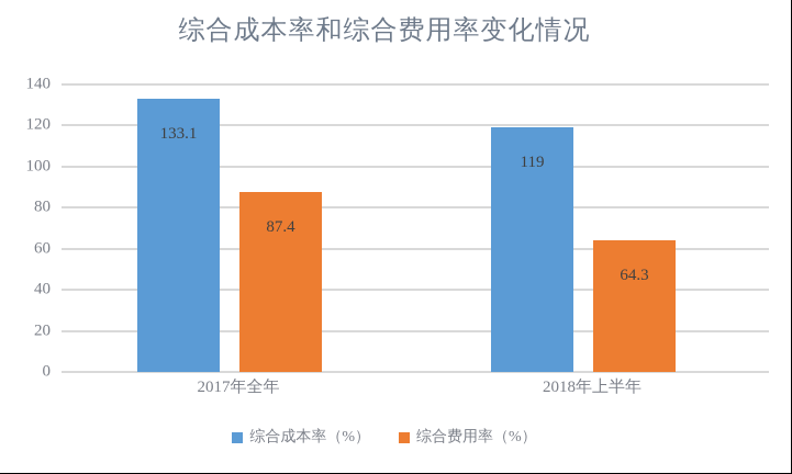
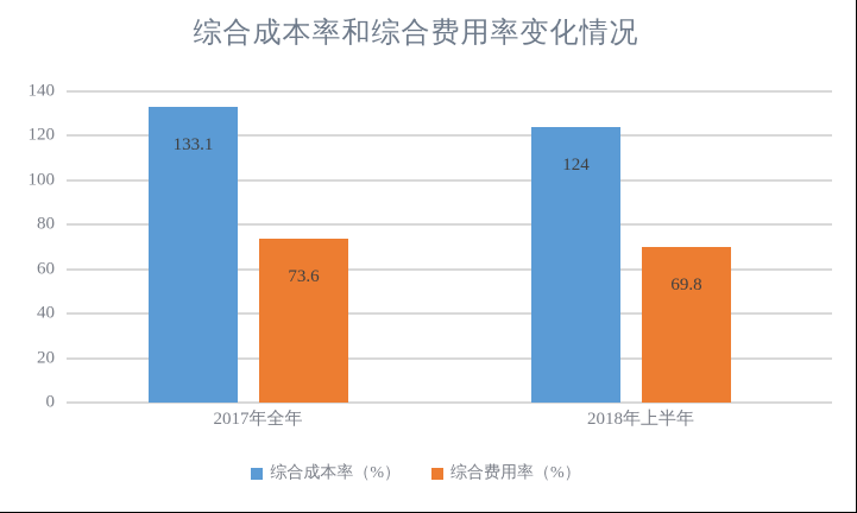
综合费用率（%）/2017年全年: 87.4 -> 73.6
综合成本率（%）/2018年上半年: 119 -> 124
综合费用率（%）/2018年上半年: 64.3 -> 69.8
